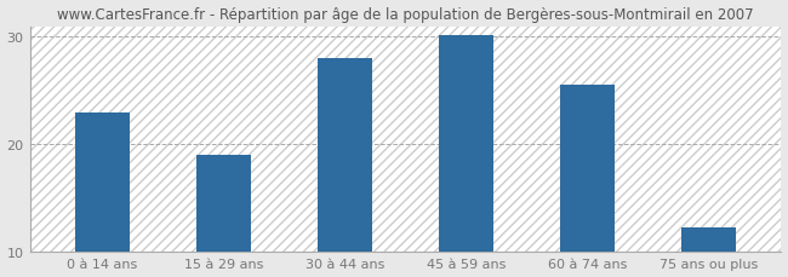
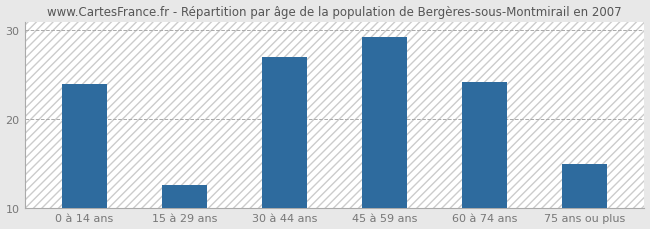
0 à 14 ans: 23.0 -> 24.0
15 à 29 ans: 19.0 -> 12.6
30 à 44 ans: 28.0 -> 27.0
45 à 59 ans: 30.2 -> 29.2
60 à 74 ans: 25.5 -> 24.2
75 ans ou plus: 12.2 -> 15.0
